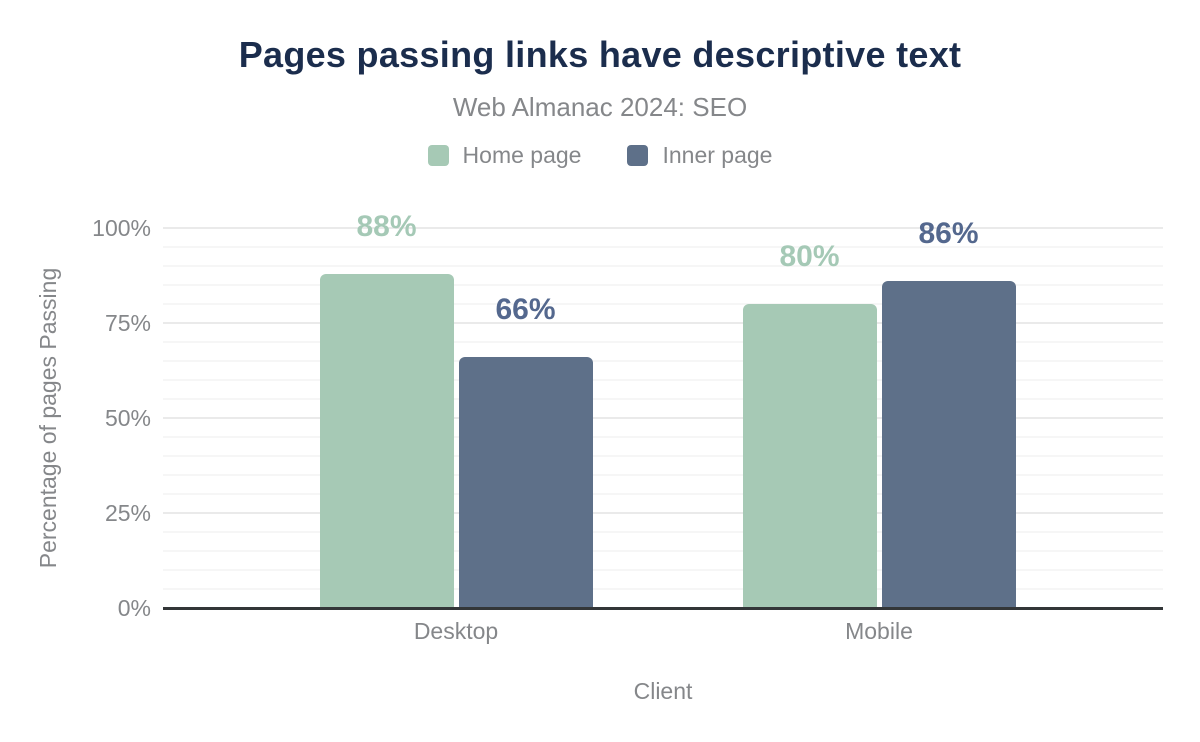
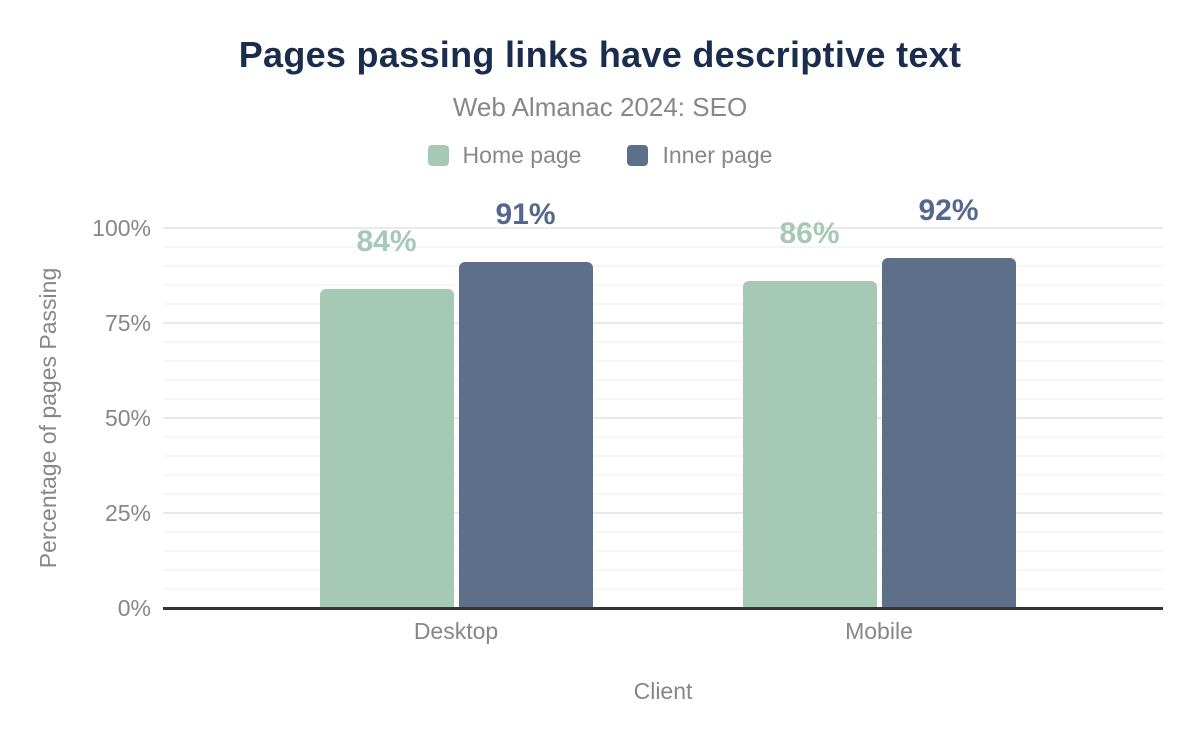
Home page/Desktop: 88% -> 84%
Inner page/Desktop: 66% -> 91%
Home page/Mobile: 80% -> 86%
Inner page/Mobile: 86% -> 92%
